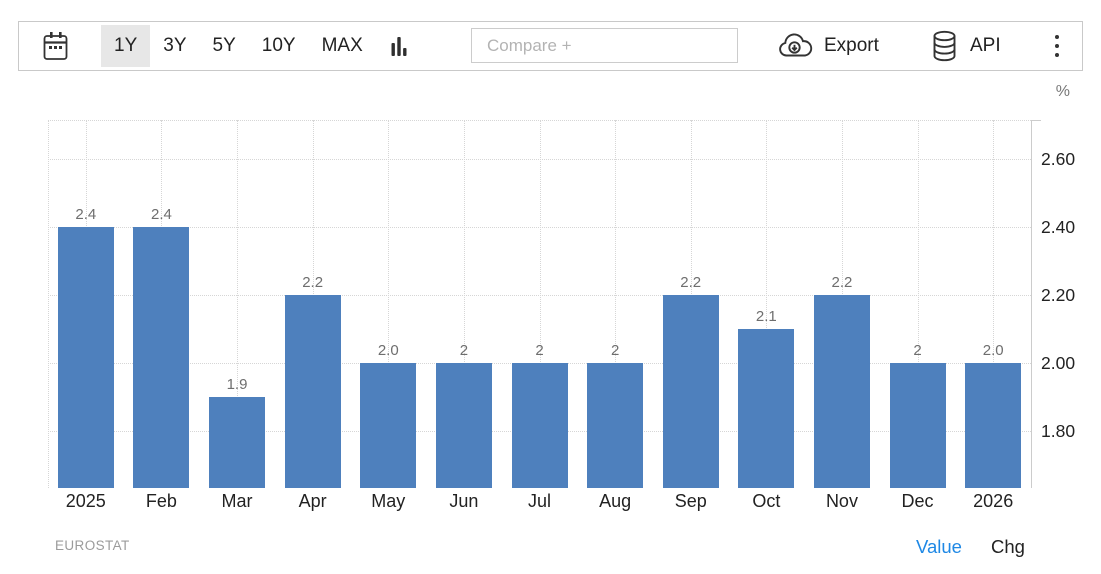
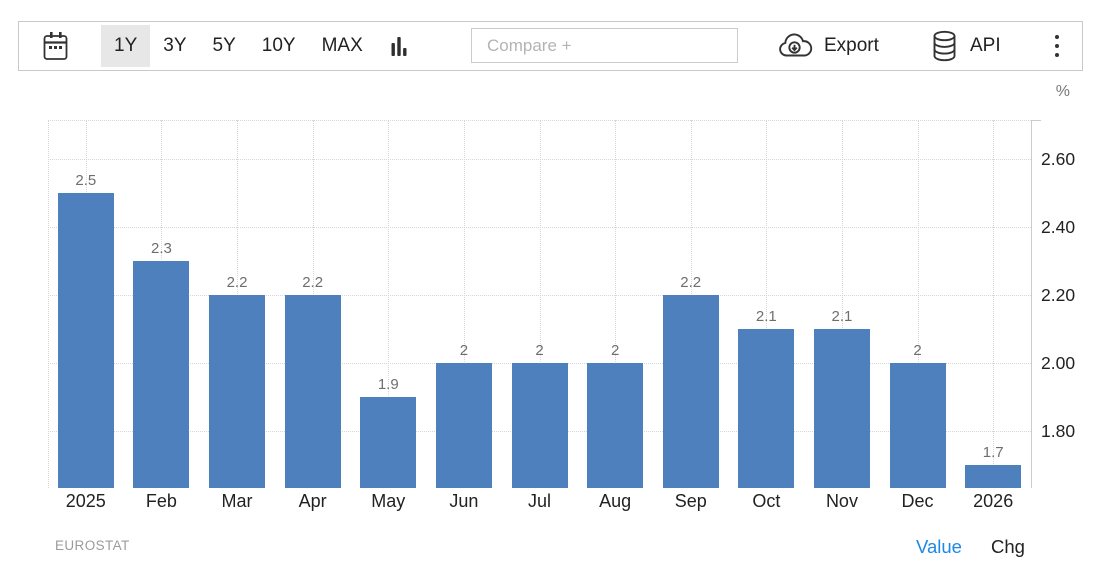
2025: 2.4 -> 2.5
Feb: 2.4 -> 2.3
Mar: 1.9 -> 2.2
May: 2.0 -> 1.9
Nov: 2.2 -> 2.1
2026: 2.0 -> 1.7
